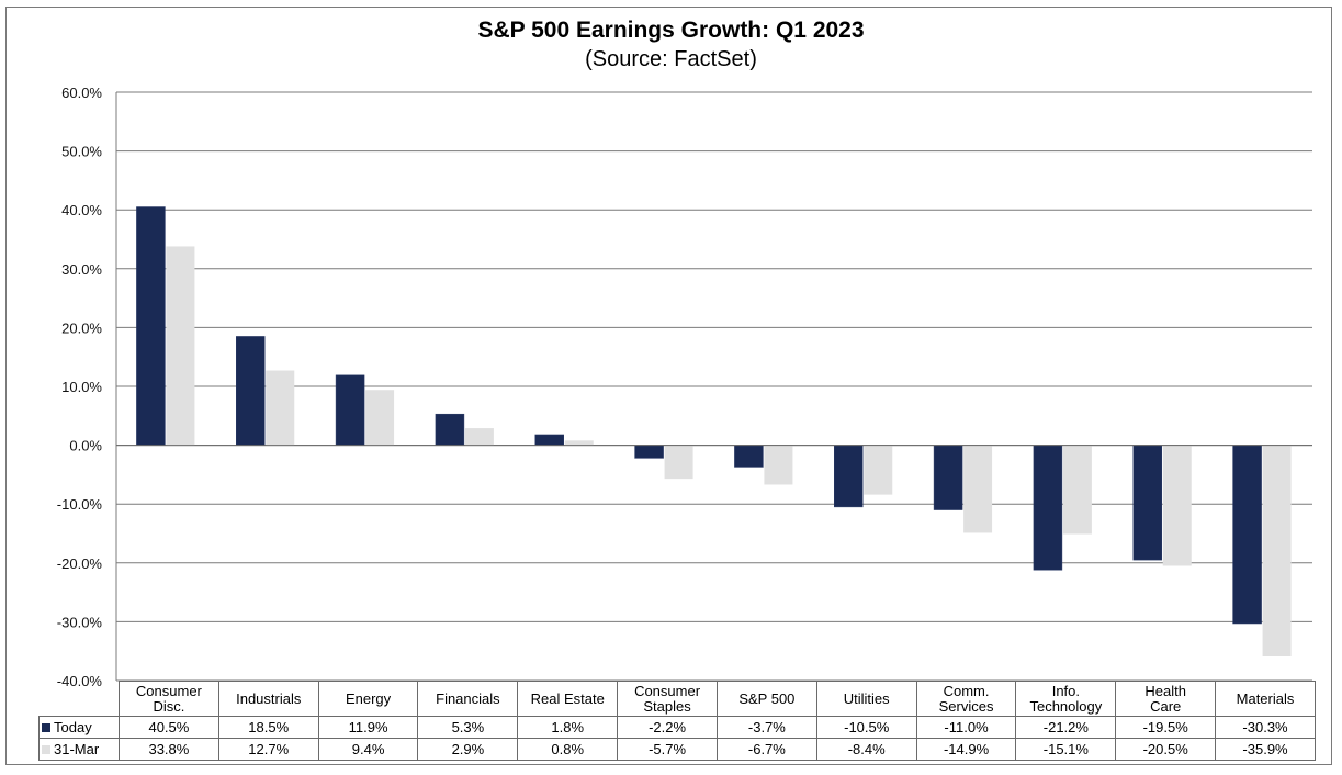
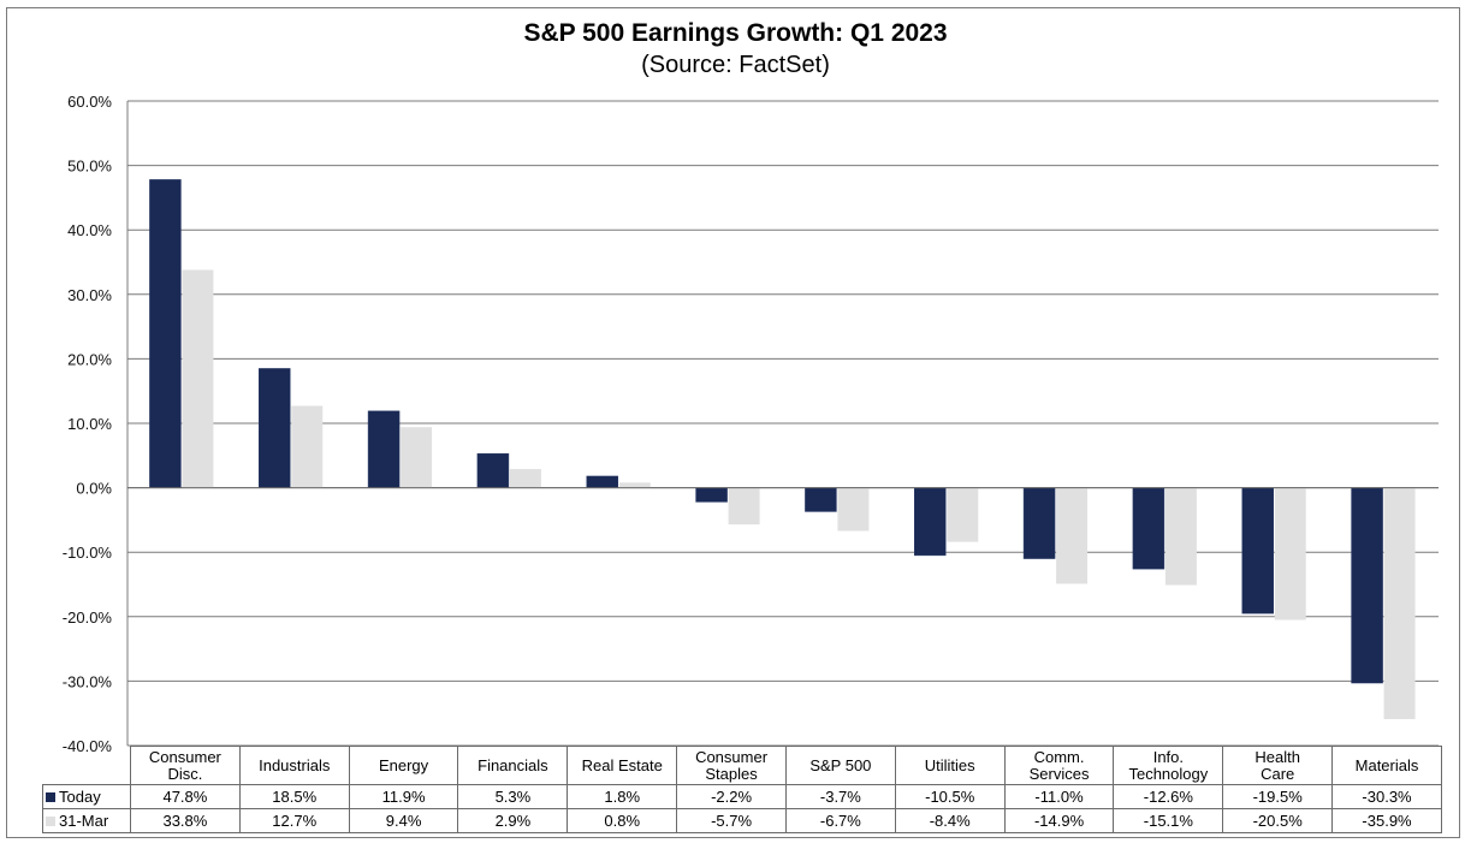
Today/Consumer Disc.: 40.5% -> 47.8%
Today/Info. Technology: -21.2% -> -12.6%
